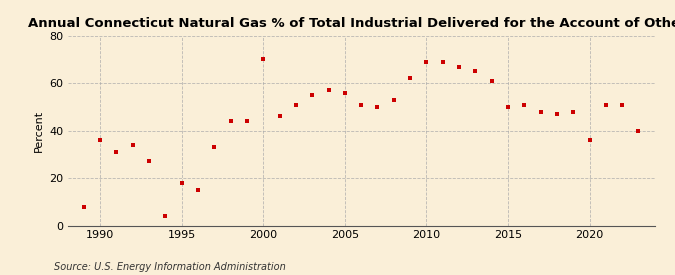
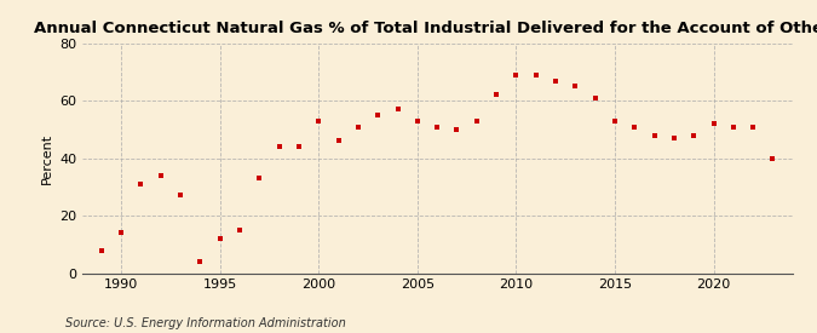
1990: 36 -> 14
1995: 18 -> 12
2000: 70 -> 53
2005: 56 -> 53
2015: 50 -> 53
2020: 36 -> 52
